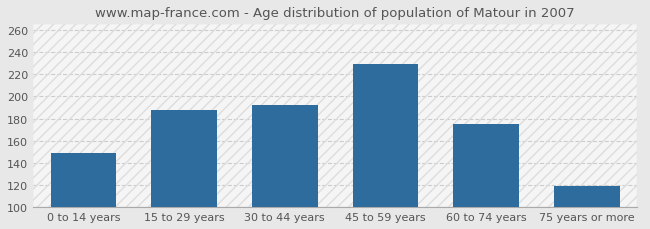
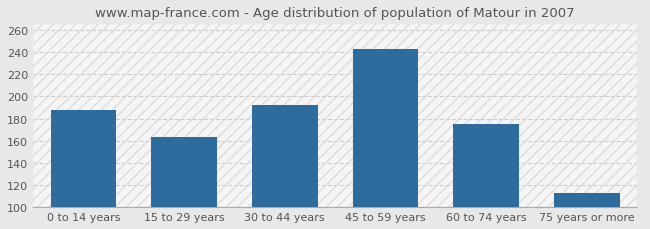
0 to 14 years: 149 -> 188
15 to 29 years: 188 -> 163
45 to 59 years: 229 -> 243
75 years or more: 119 -> 113
